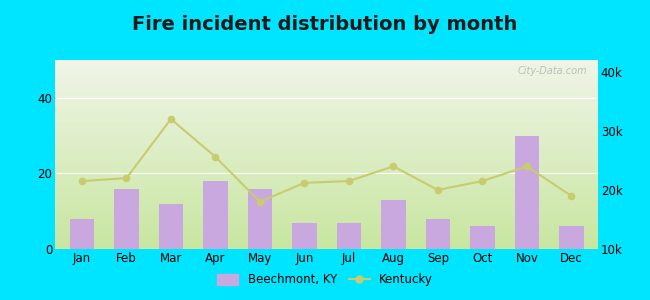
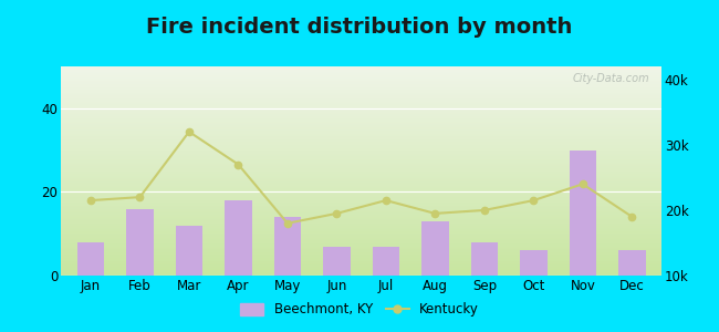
Kentucky/Apr: 25.6k -> 27.0k
Beechmont, KY/May: 16 -> 14
Kentucky/Jun: 21.2k -> 19.5k
Kentucky/Aug: 24.0k -> 19.5k
